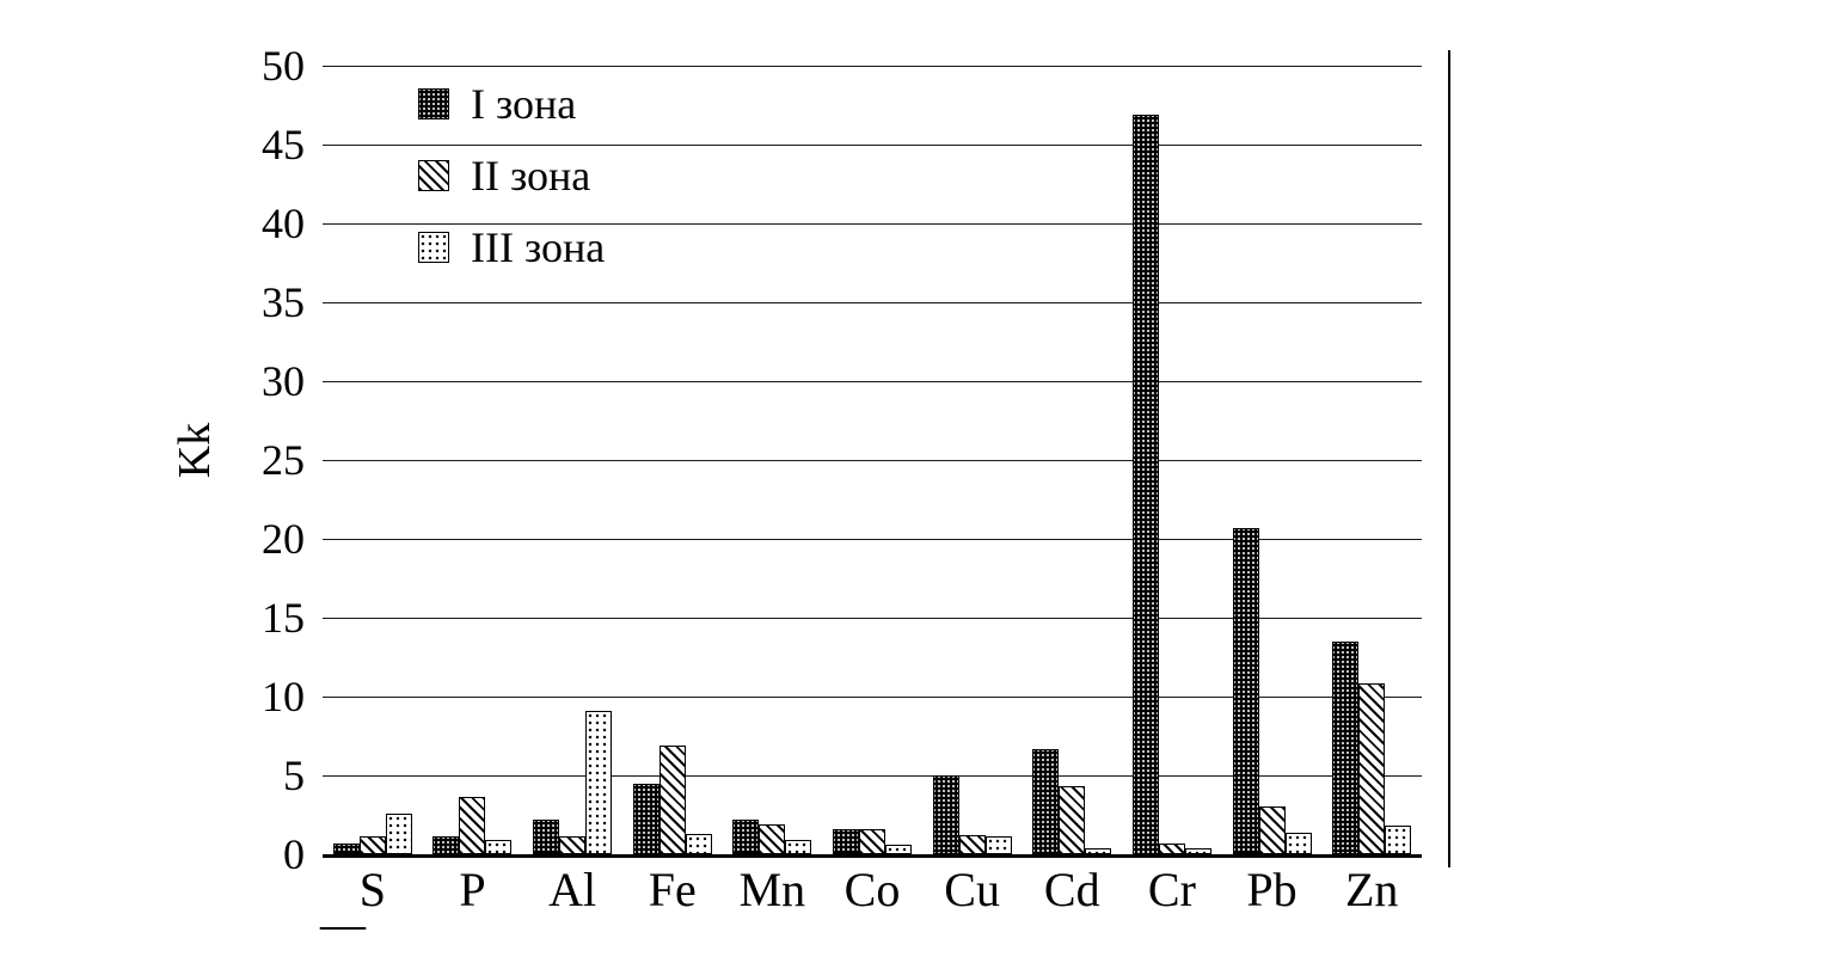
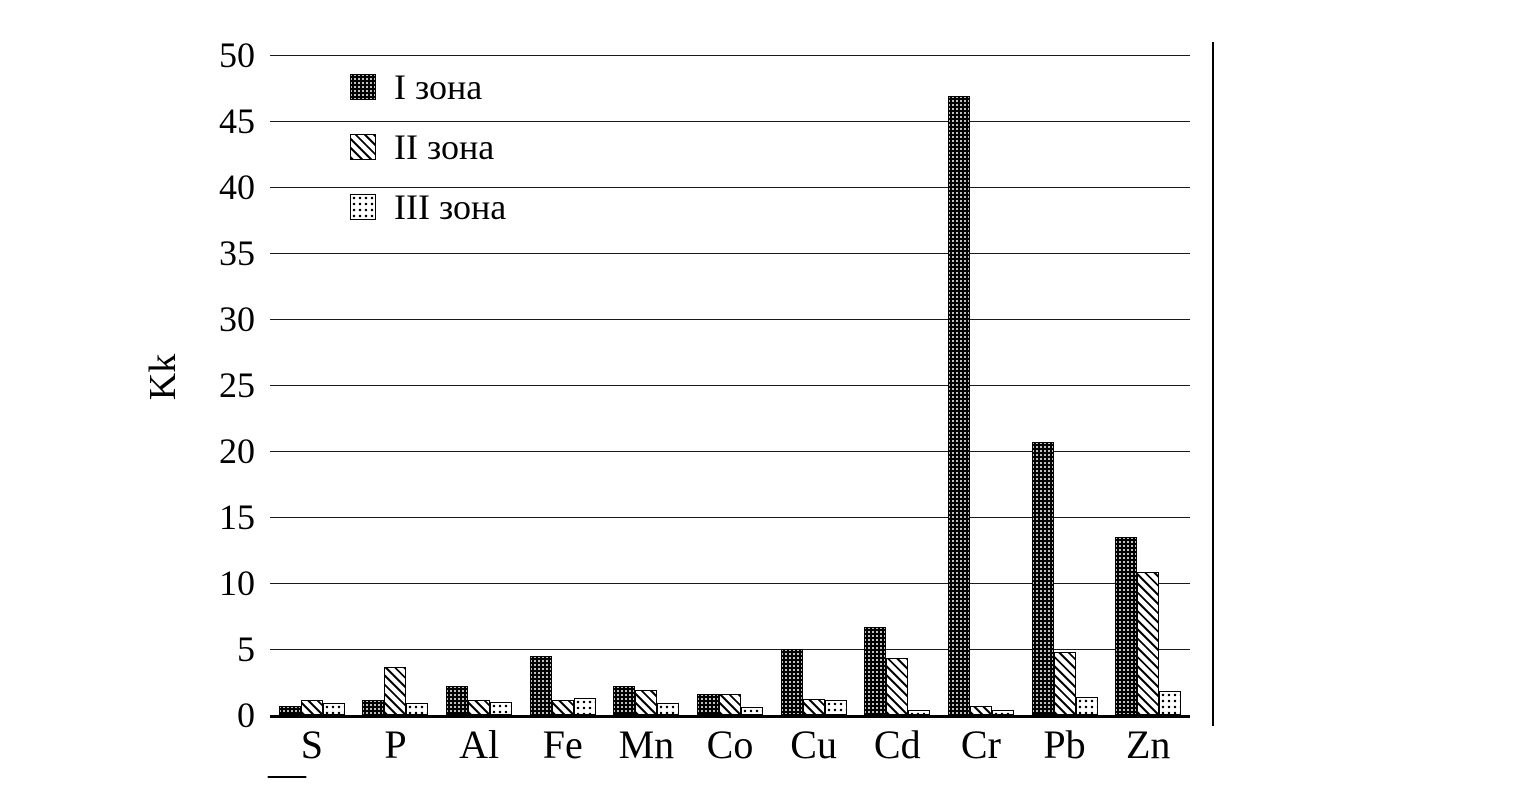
III зона/S: 2.6 -> 0.9
III зона/Al: 9.1 -> 1.0
II зона/Fe: 6.9 -> 1.1
II зона/Pb: 3.0 -> 4.8
